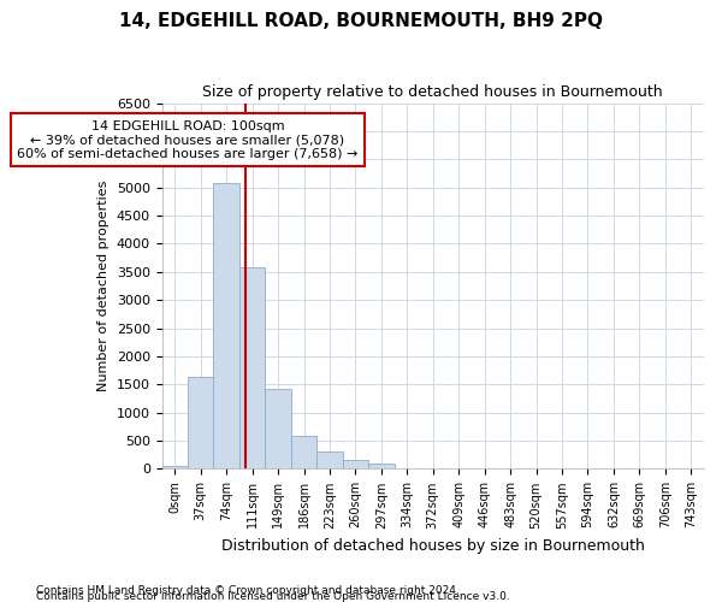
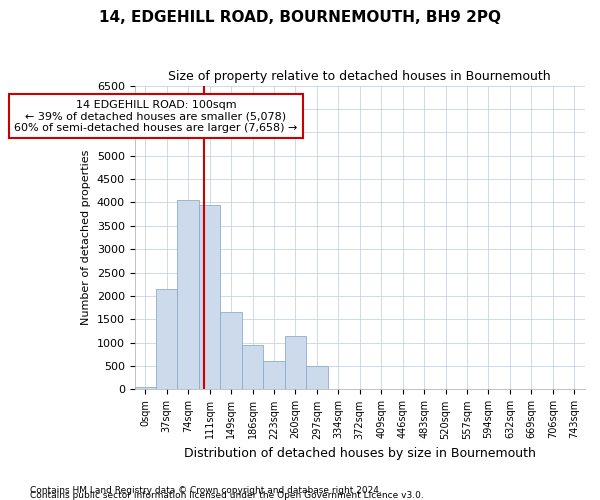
37sqm: 1640 -> 2150
74sqm: 5080 -> 4050
111sqm: 3580 -> 3950
149sqm: 1420 -> 1650
186sqm: 590 -> 950
223sqm: 300 -> 600
260sqm: 160 -> 1150
297sqm: 90 -> 500
